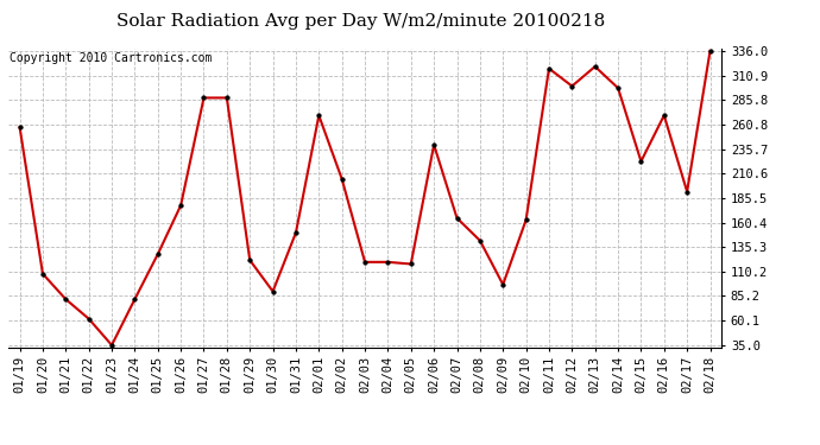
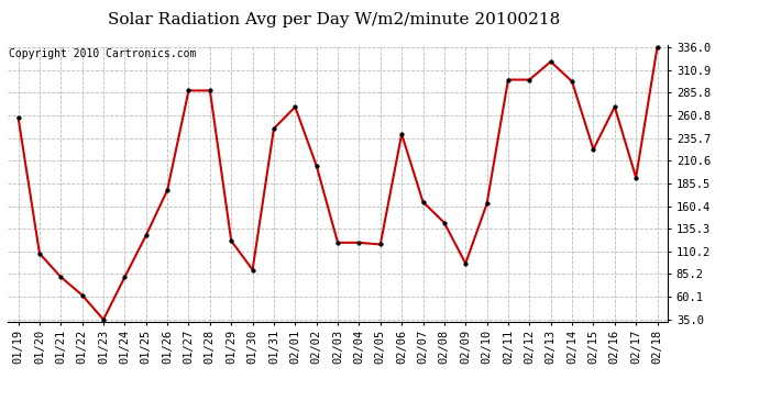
01/31: 150 -> 246
02/11: 318 -> 300
